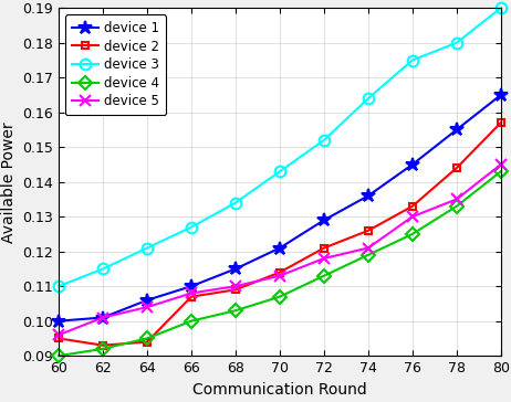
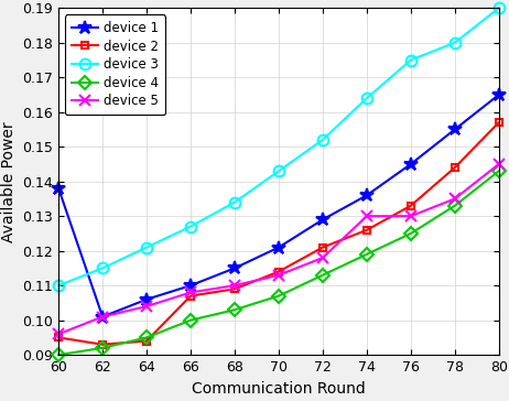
device 1/60: 0.100 -> 0.138
device 5/74: 0.121 -> 0.130
